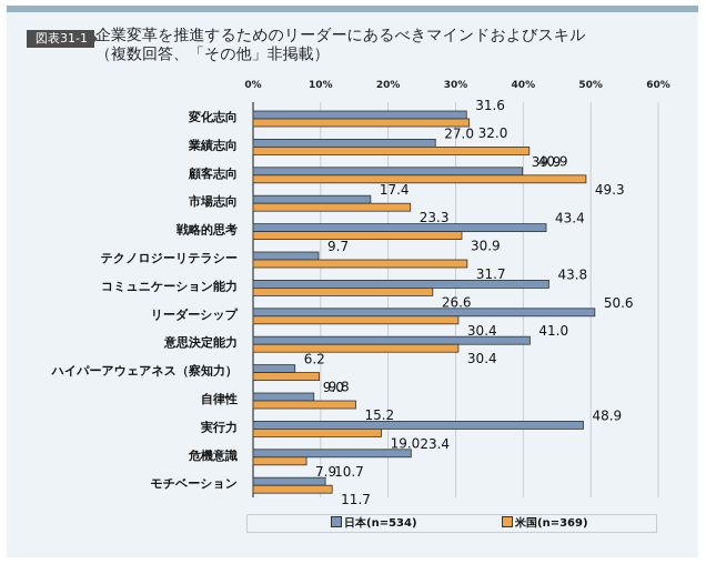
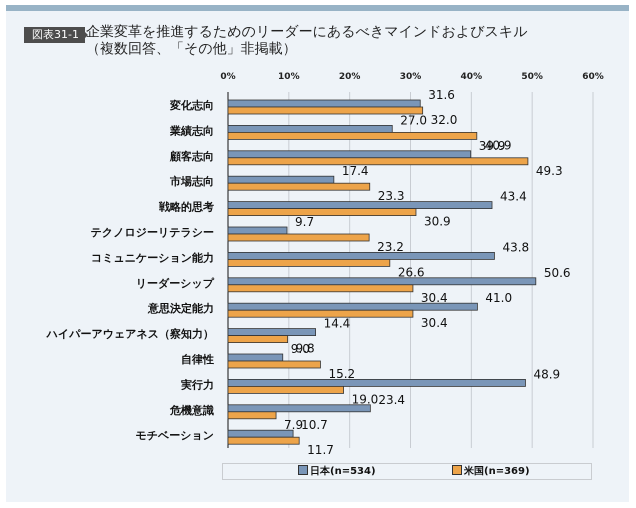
米国(n=369)/テクノロジーリテラシー: 31.7 -> 23.2
日本(n=534)/ハイパーアウェアネス（察知力）: 6.2 -> 14.4
